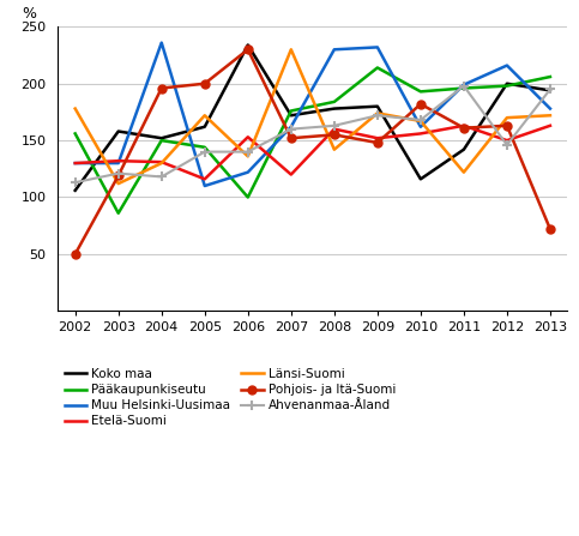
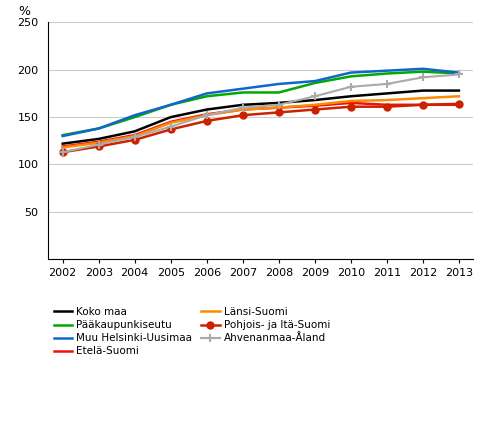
Koko maa/2002: 106 -> 122
Pääkaupunkiseutu/2002: 156 -> 131
Etelä-Suomi/2002: 130 -> 119
Länsi-Suomi/2002: 178 -> 118
Pohjois- ja Itä-Suomi/2002: 50 -> 113
Koko maa/2003: 158 -> 127
Pääkaupunkiseutu/2003: 86 -> 138
Muu Helsinki-Uusimaa/2003: 130 -> 138
Etelä-Suomi/2003: 132 -> 124
Länsi-Suomi/2003: 112 -> 123
Koko maa/2004: 152 -> 135
Muu Helsinki-Uusimaa/2004: 236 -> 152
Pohjois- ja Itä-Suomi/2004: 196 -> 126
Ahvenanmaa-Åland/2004: 118 -> 129
Koko maa/2005: 162 -> 150
Pääkaupunkiseutu/2005: 144 -> 163
Muu Helsinki-Uusimaa/2005: 110 -> 163
Etelä-Suomi/2005: 116 -> 145
Länsi-Suomi/2005: 172 -> 144
Pohjois- ja Itä-Suomi/2005: 200 -> 137
Koko maa/2006: 234 -> 158
Pääkaupunkiseutu/2006: 100 -> 172
Muu Helsinki-Uusimaa/2006: 122 -> 175
Länsi-Suomi/2006: 136 -> 152
Pohjois- ja Itä-Suomi/2006: 230 -> 146
Ahvenanmaa-Åland/2006: 140 -> 152
Koko maa/2007: 172 -> 163
Muu Helsinki-Uusimaa/2007: 162 -> 180
Etelä-Suomi/2007: 120 -> 158
Länsi-Suomi/2007: 230 -> 158
Koko maa/2008: 178 -> 165
Pääkaupunkiseutu/2008: 184 -> 176
Muu Helsinki-Uusimaa/2008: 230 -> 185
Länsi-Suomi/2008: 142 -> 160
Koko maa/2009: 180 -> 168
Pääkaupunkiseutu/2009: 214 -> 186
Muu Helsinki-Uusimaa/2009: 232 -> 188
Etelä-Suomi/2009: 152 -> 162
Länsi-Suomi/2009: 174 -> 163
Pohjois- ja Itä-Suomi/2009: 148 -> 158
Koko maa/2010: 116 -> 172
Muu Helsinki-Uusimaa/2010: 162 -> 197
Etelä-Suomi/2010: 156 -> 165
Pohjois- ja Itä-Suomi/2010: 182 -> 161
Ahvenanmaa-Åland/2010: 168 -> 182
Koko maa/2011: 142 -> 175
Länsi-Suomi/2011: 122 -> 168
Ahvenanmaa-Åland/2011: 198 -> 185
Koko maa/2012: 200 -> 178
Muu Helsinki-Uusimaa/2012: 216 -> 201
Etelä-Suomi/2012: 150 -> 163
Ahvenanmaa-Åland/2012: 146 -> 192
Koko maa/2013: 194 -> 178
Pääkaupunkiseutu/2013: 206 -> 196
Muu Helsinki-Uusimaa/2013: 178 -> 197
Pohjois- ja Itä-Suomi/2013: 72 -> 164
